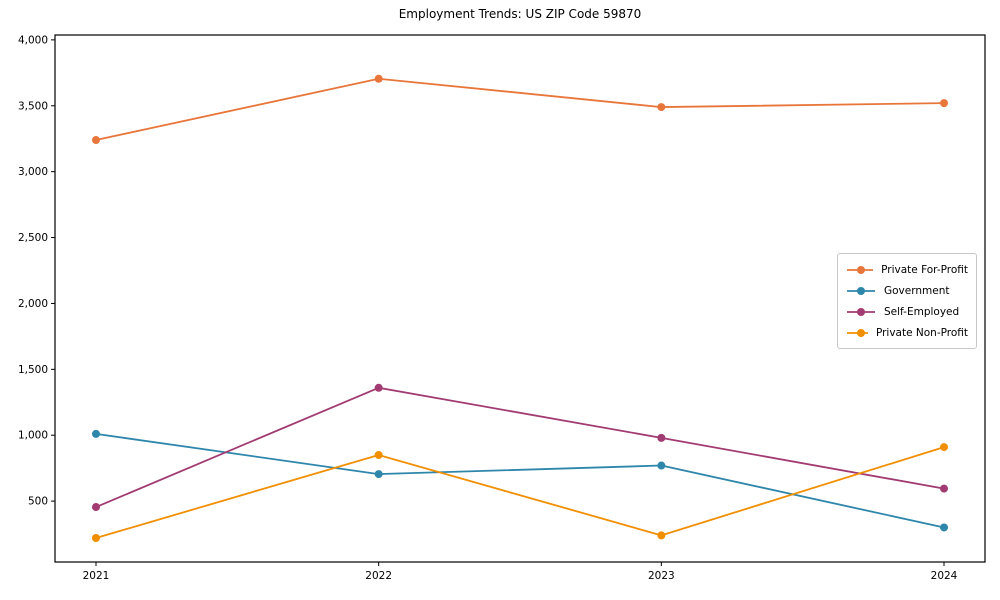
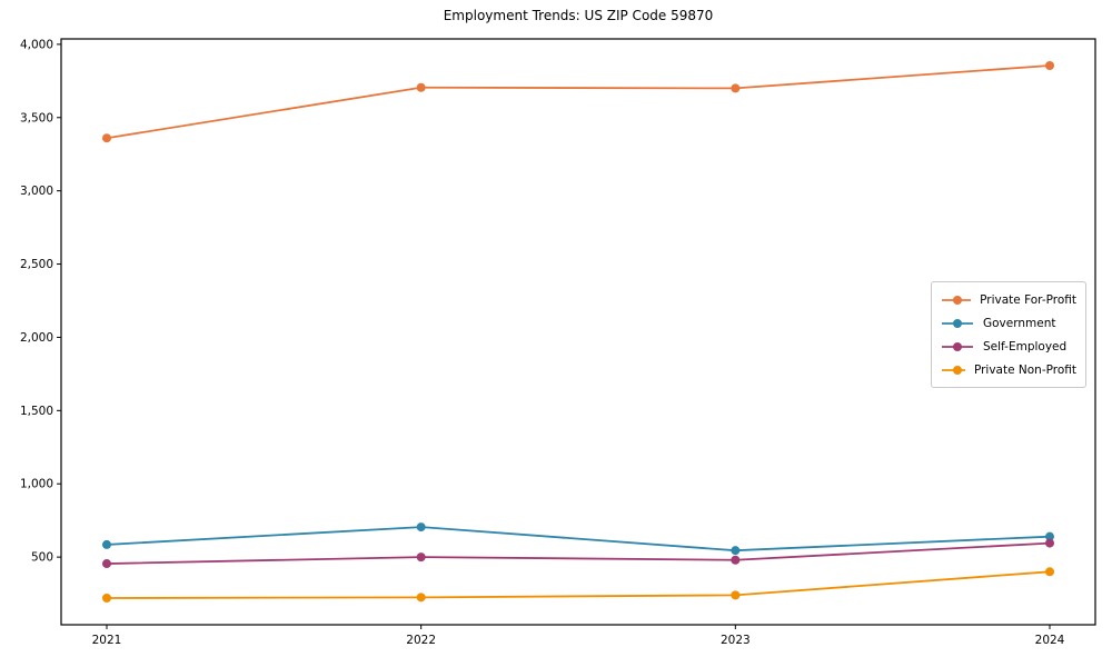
Private For-Profit/2021: 3240 -> 3360
Government/2021: 1010 -> 580
Self-Employed/2022: 1360 -> 500
Private Non-Profit/2022: 850 -> 220
Private For-Profit/2023: 3490 -> 3700
Government/2023: 770 -> 540
Self-Employed/2023: 980 -> 480
Private For-Profit/2024: 3520 -> 3860
Government/2024: 300 -> 640
Private Non-Profit/2024: 910 -> 400
